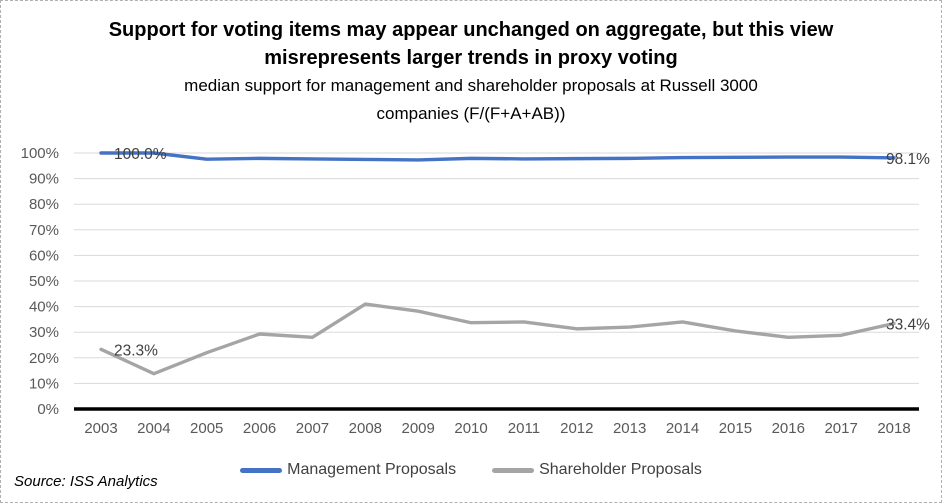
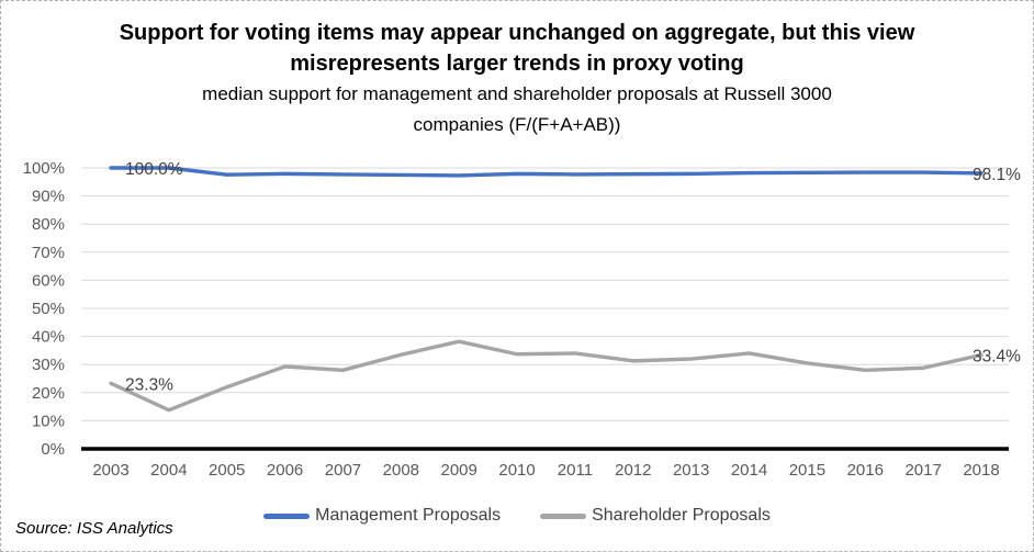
Shareholder Proposals/2008: 41% -> 34%
